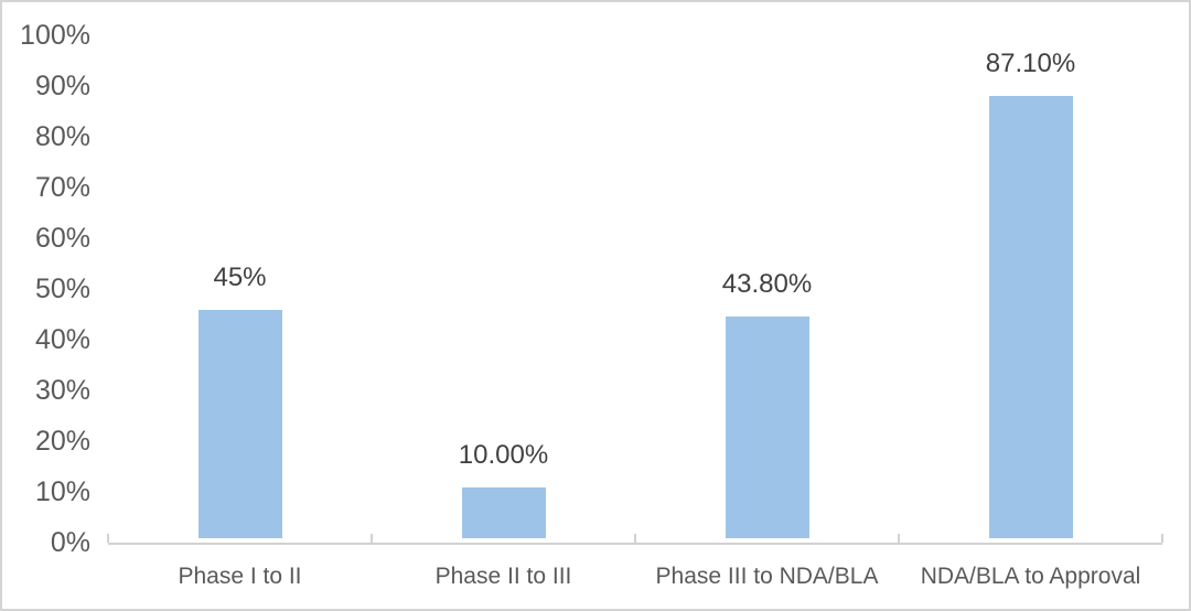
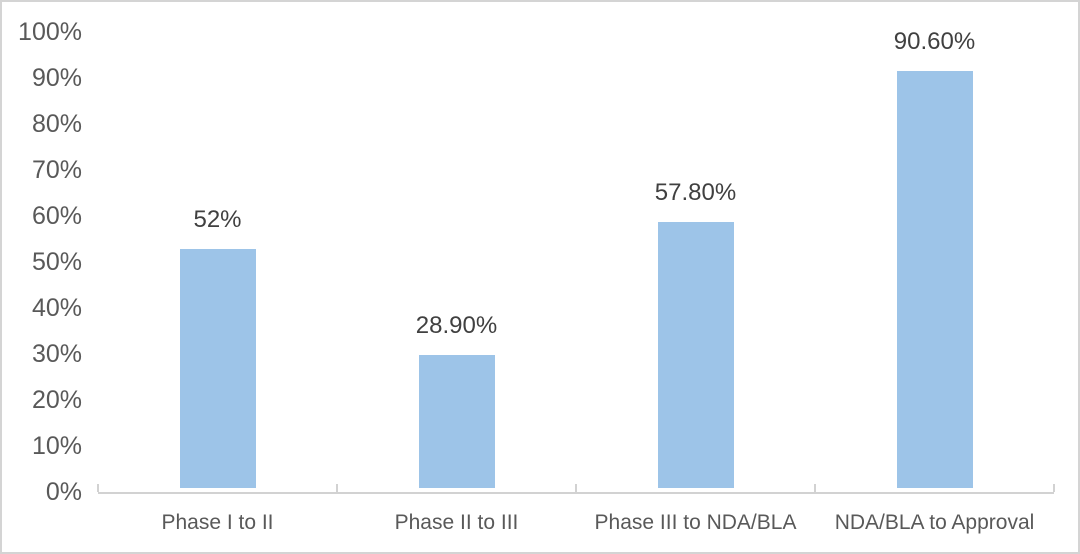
Phase I to II: 45% -> 52%
Phase II to III: 10.00% -> 28.90%
Phase III to NDA/BLA: 43.80% -> 57.80%
NDA/BLA to Approval: 87.10% -> 90.60%
